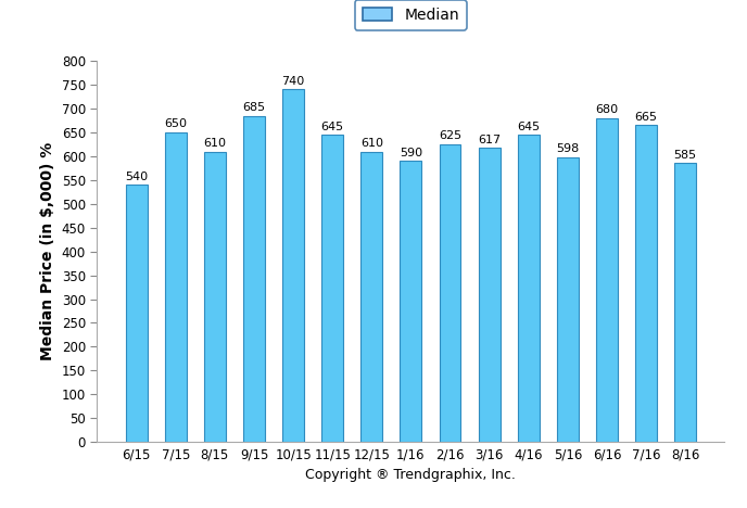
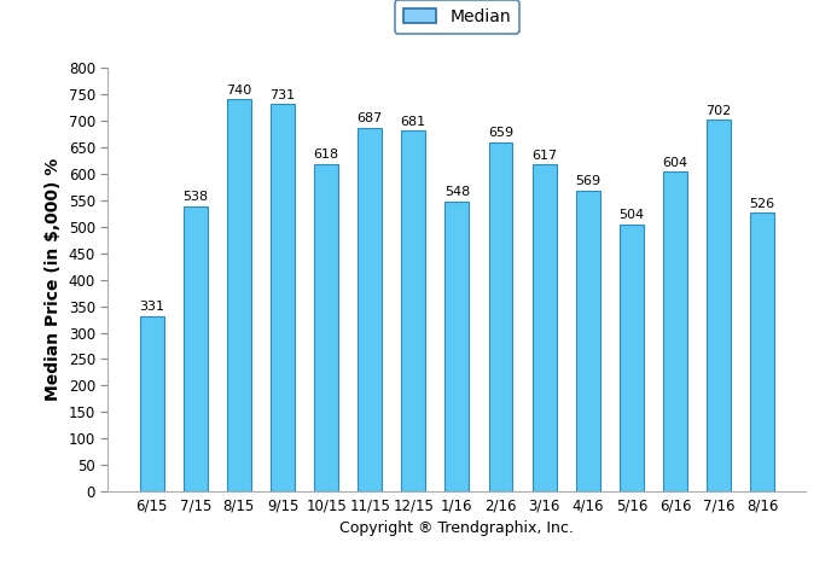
6/15: 540 -> 331
7/15: 650 -> 538
8/15: 610 -> 740
9/15: 685 -> 731
10/15: 740 -> 618
11/15: 645 -> 687
12/15: 610 -> 681
1/16: 590 -> 548
2/16: 625 -> 659
4/16: 645 -> 569
5/16: 598 -> 504
6/16: 680 -> 604
7/16: 665 -> 702
8/16: 585 -> 526
